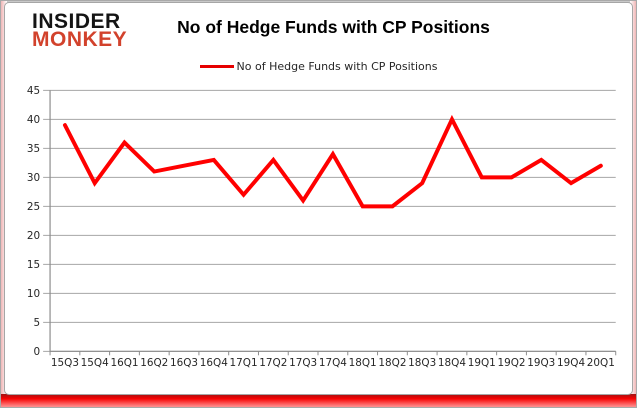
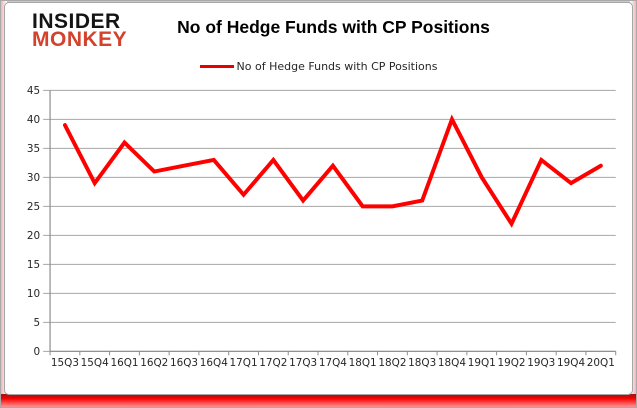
17Q4: 34 -> 32
18Q3: 29 -> 26
19Q2: 30 -> 22
